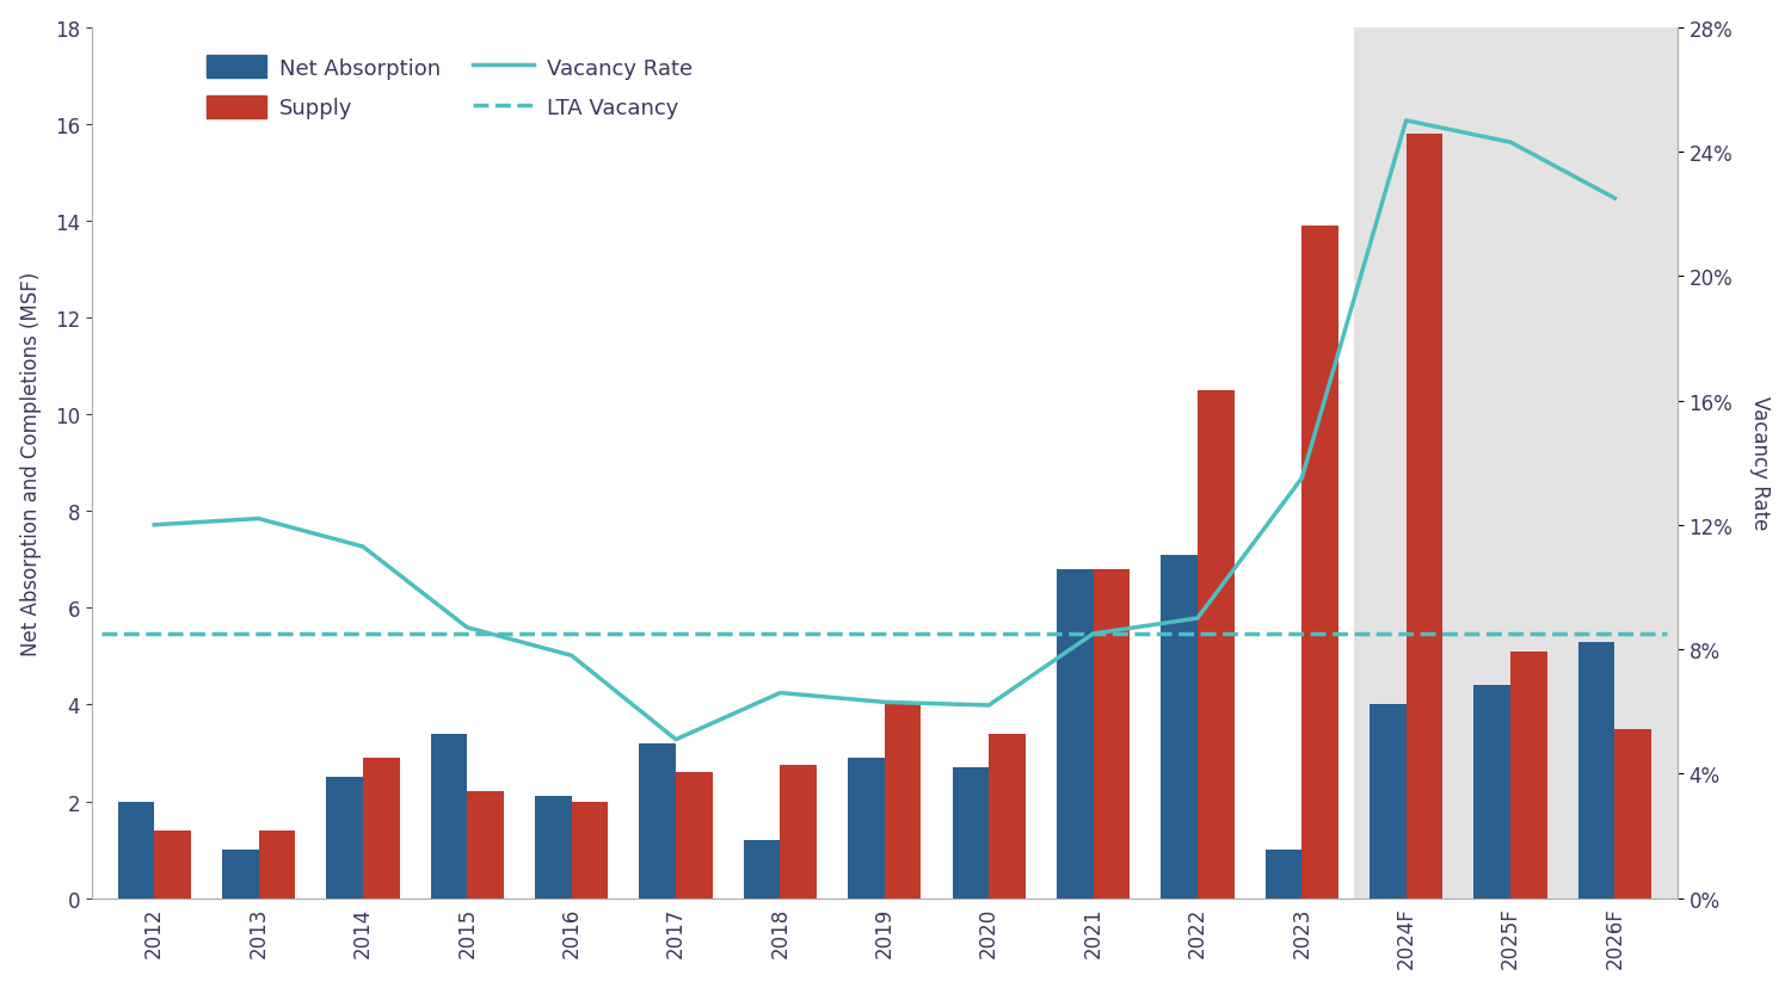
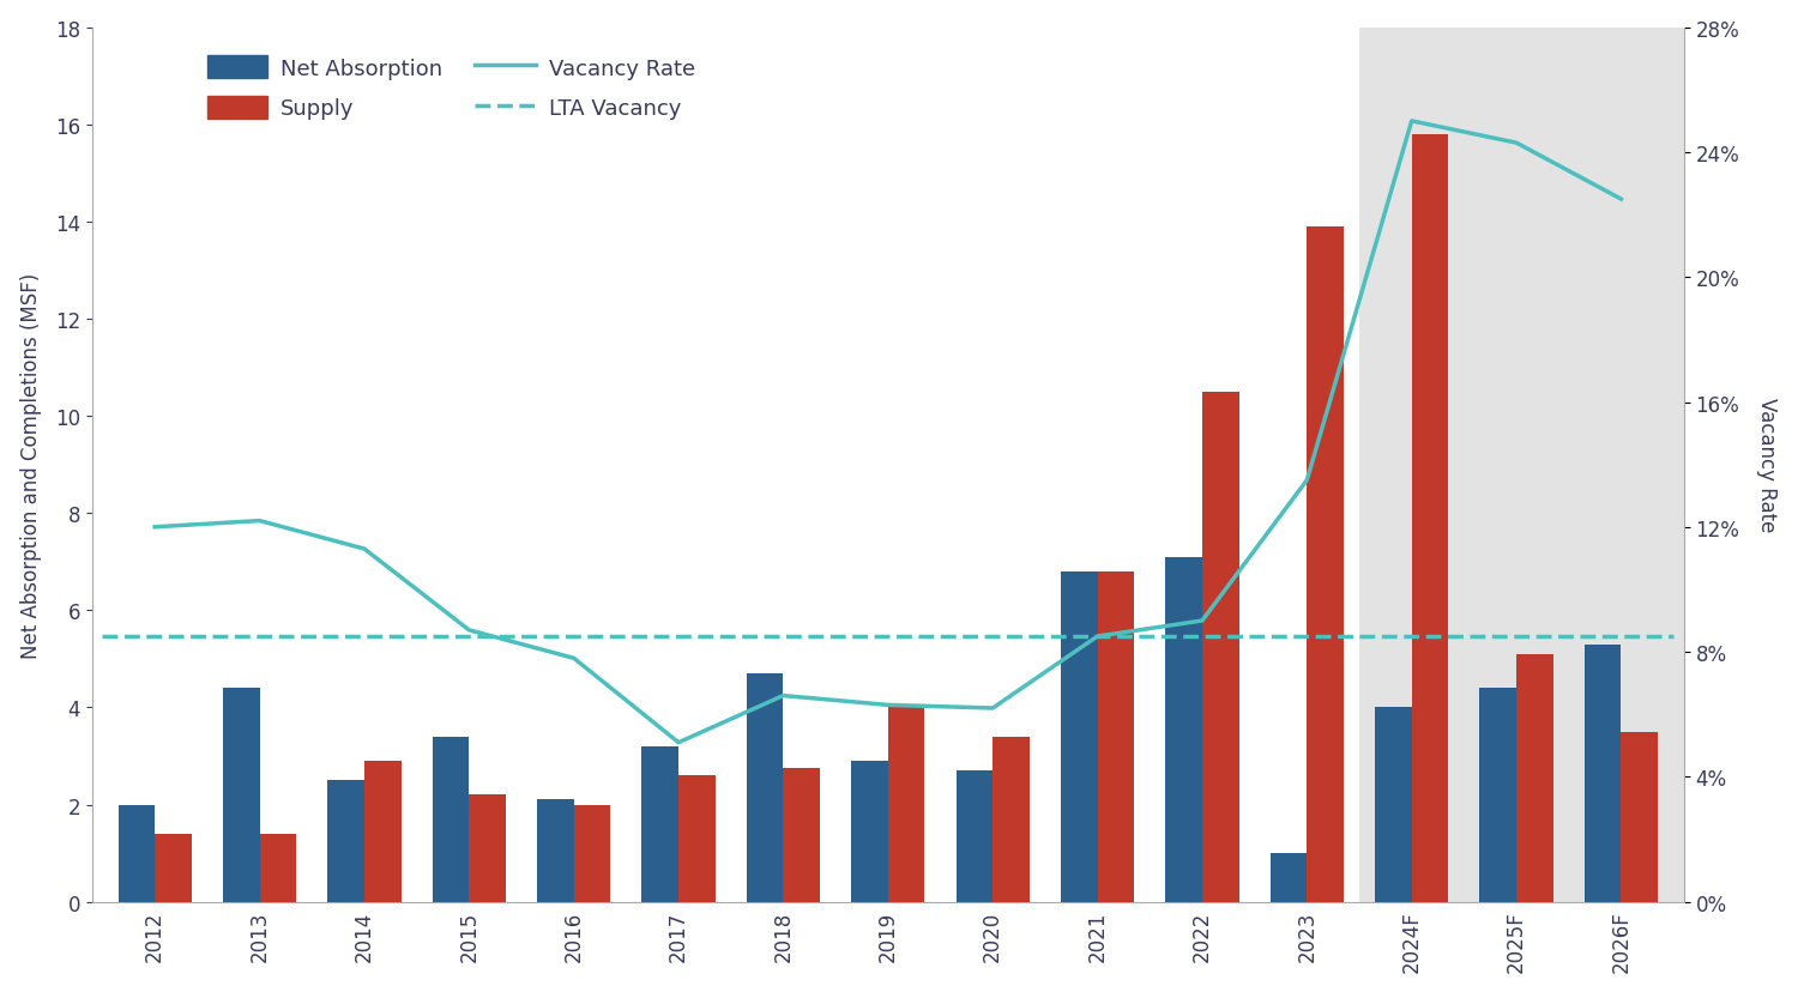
Net Absorption/2013: 1.0 -> 4.4
Net Absorption/2018: 1.2 -> 4.7
